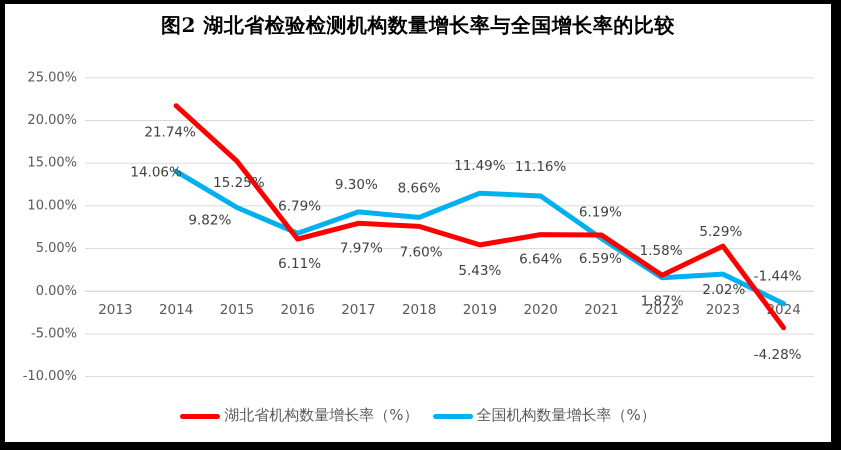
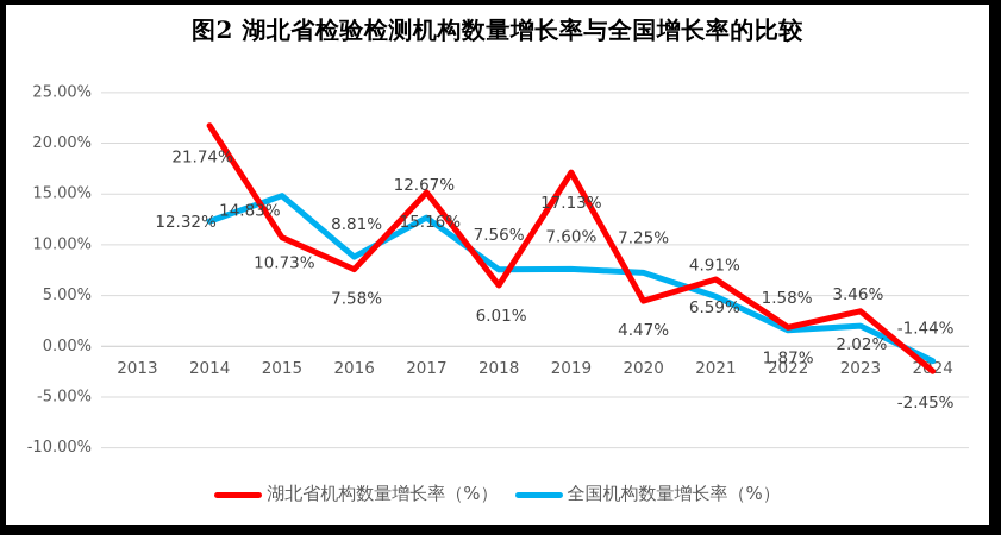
全国机构数量增长率（%）/2014: 14.06% -> 12.32%
湖北省机构数量增长率（%）/2015: 15.25% -> 10.73%
全国机构数量增长率（%）/2015: 9.82% -> 14.83%
湖北省机构数量增长率（%）/2016: 6.11% -> 7.58%
全国机构数量增长率（%）/2016: 6.79% -> 8.81%
湖北省机构数量增长率（%）/2017: 7.97% -> 15.16%
全国机构数量增长率（%）/2017: 9.30% -> 12.67%
湖北省机构数量增长率（%）/2018: 7.60% -> 6.01%
全国机构数量增长率（%）/2018: 8.66% -> 7.56%
湖北省机构数量增长率（%）/2019: 5.43% -> 17.13%
全国机构数量增长率（%）/2019: 11.49% -> 7.60%
湖北省机构数量增长率（%）/2020: 6.64% -> 4.47%
全国机构数量增长率（%）/2020: 11.16% -> 7.25%
全国机构数量增长率（%）/2021: 6.19% -> 4.91%
湖北省机构数量增长率（%）/2023: 5.29% -> 3.46%
湖北省机构数量增长率（%）/2024: -4.28% -> -2.45%
